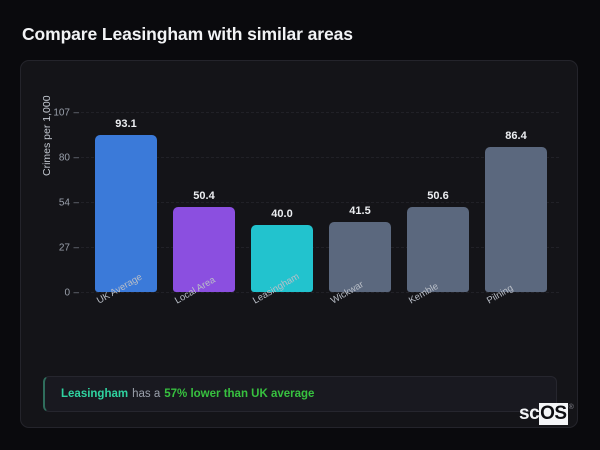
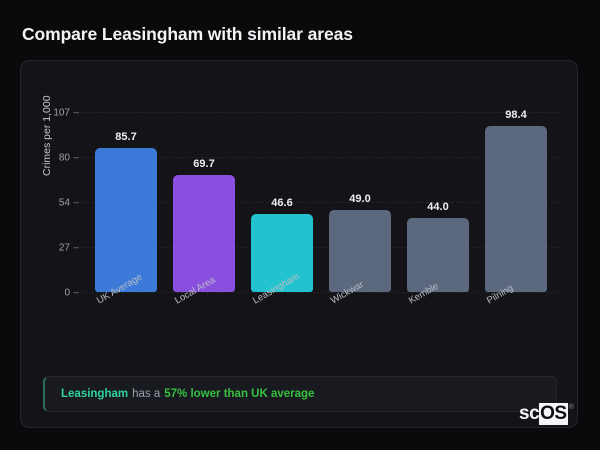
UK Average: 93.1 -> 85.7
Local Area: 50.4 -> 69.7
Leasingham: 40.0 -> 46.6
Wickwar: 41.5 -> 49.0
Kemble: 50.6 -> 44.0
Pilning: 86.4 -> 98.4
